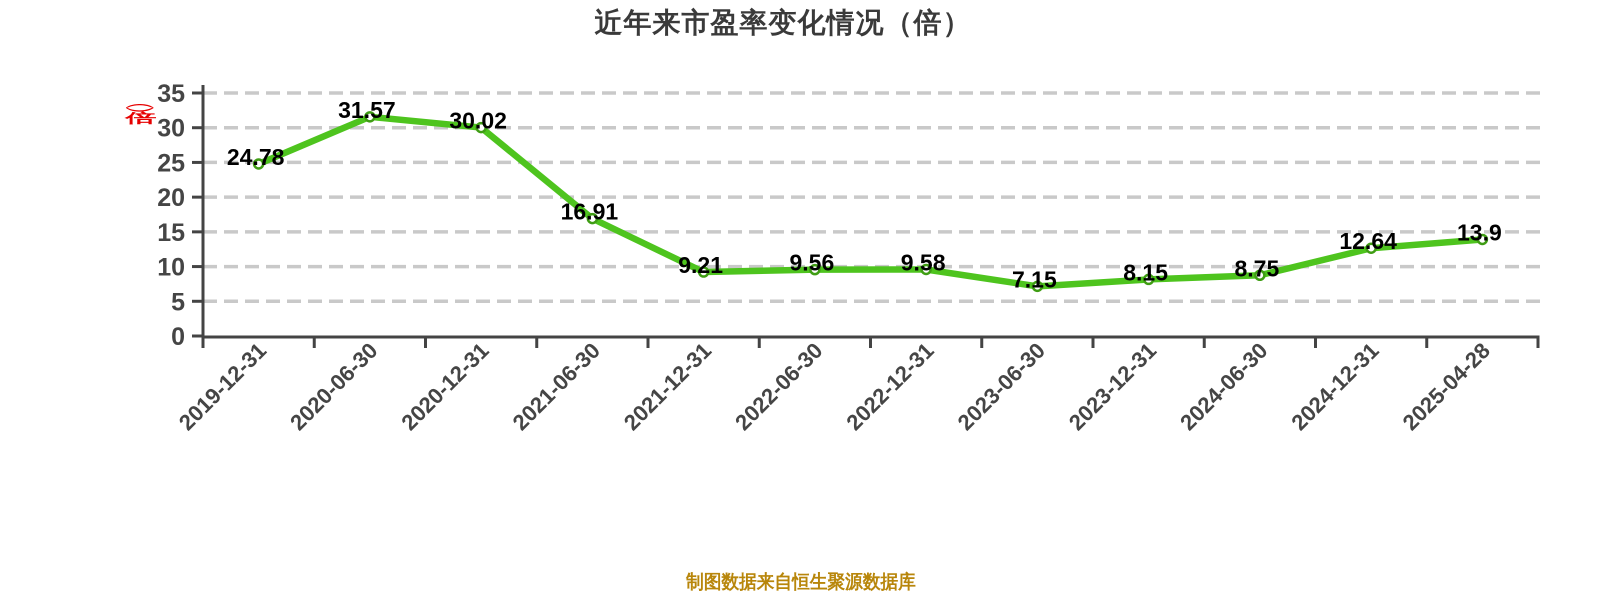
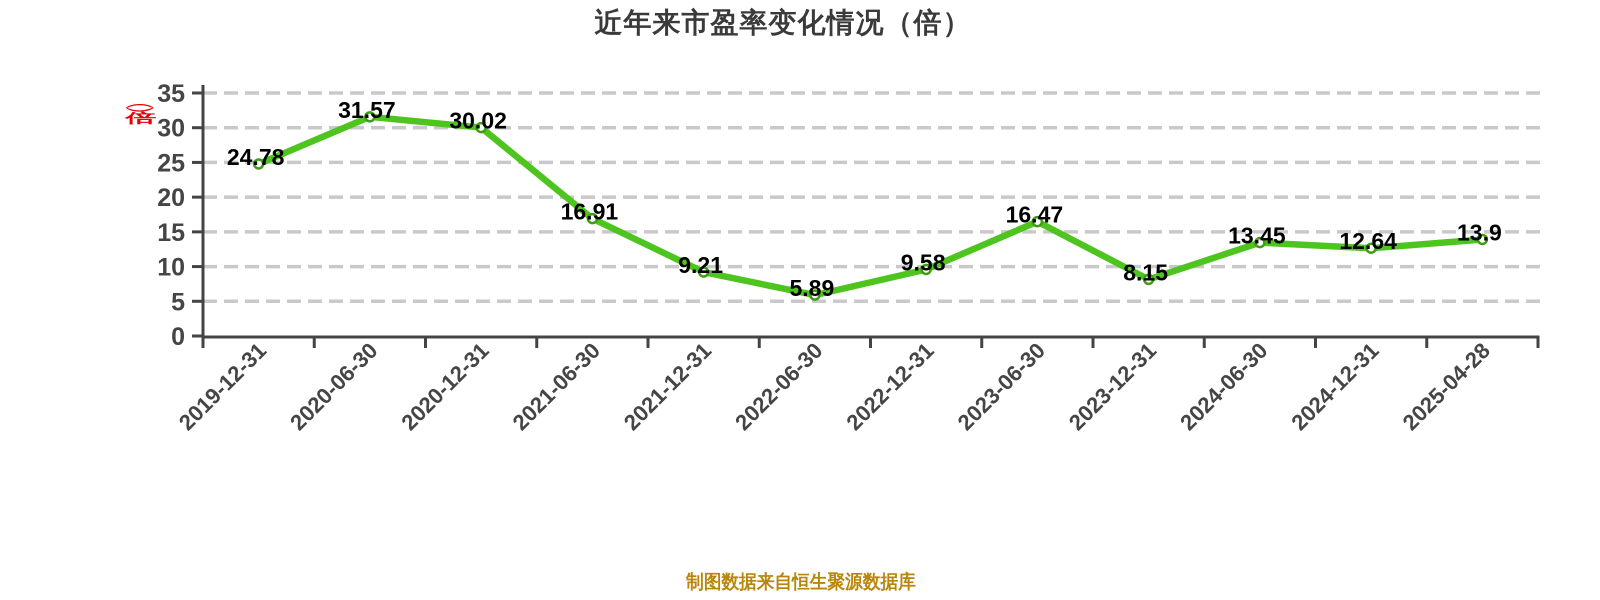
2022-06-30: 9.56 -> 5.89
2023-06-30: 7.15 -> 16.47
2024-06-30: 8.75 -> 13.45
